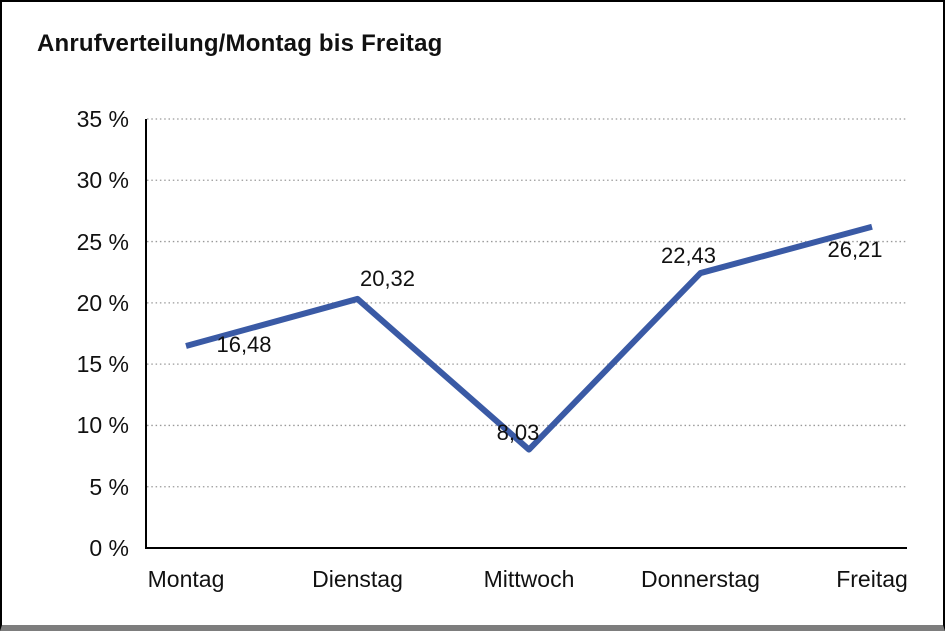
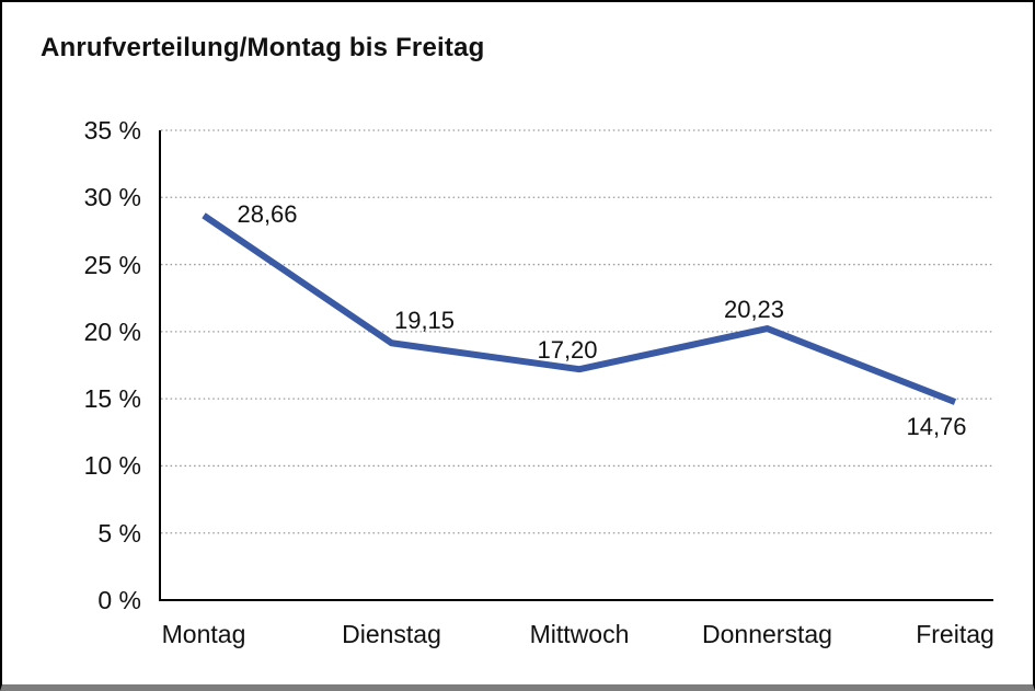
Montag: 16,48 -> 28,66
Dienstag: 20,32 -> 19,15
Mittwoch: 8,03 -> 17,20
Donnerstag: 22,43 -> 20,23
Freitag: 26,21 -> 14,76
